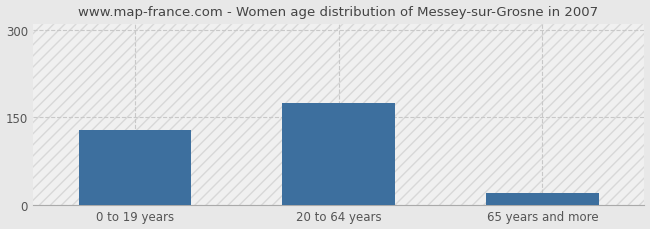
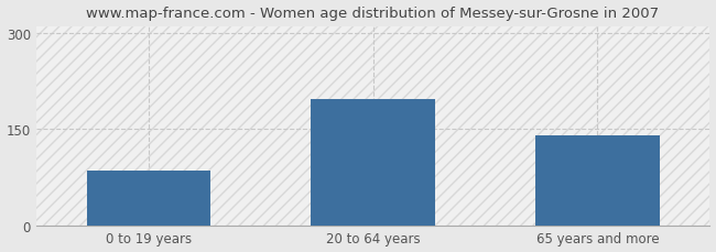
0 to 19 years: 128 -> 86
20 to 64 years: 175 -> 198
65 years and more: 20 -> 140
